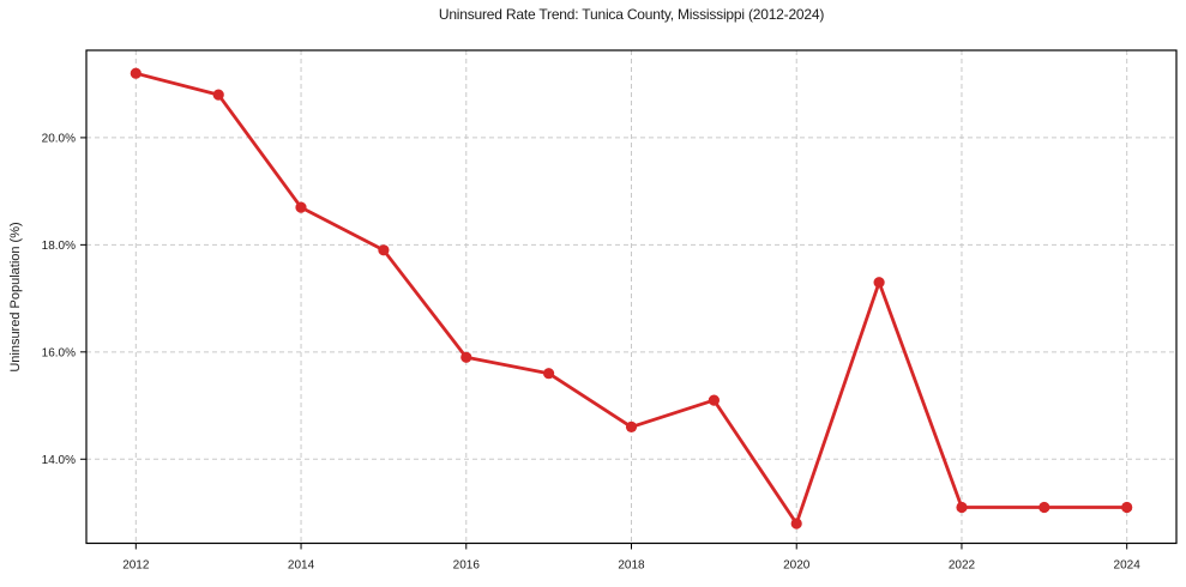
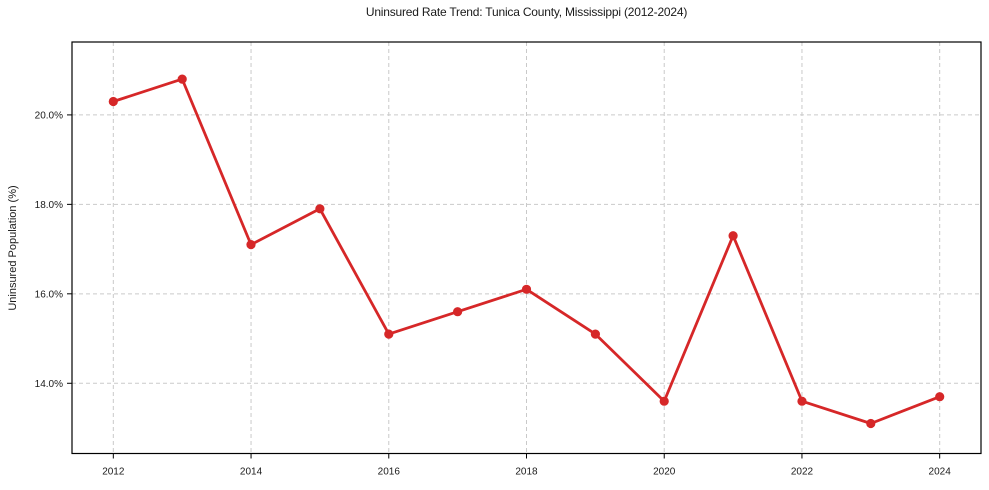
2012: 21.2% -> 20.3%
2014: 18.7% -> 17.1%
2016: 15.9% -> 15.1%
2018: 14.6% -> 16.1%
2020: 12.8% -> 13.6%
2022: 13.1% -> 13.6%
2024: 13.1% -> 13.7%
